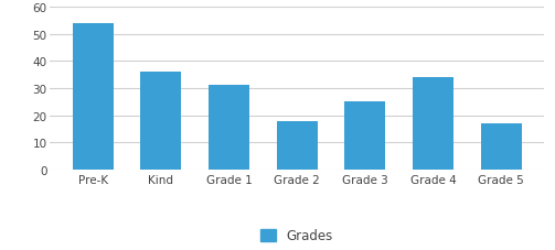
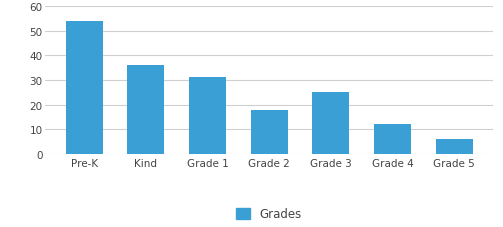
Grade 4: 34 -> 12
Grade 5: 17 -> 6
